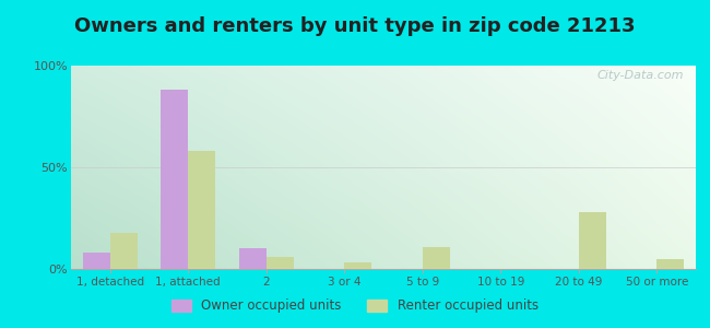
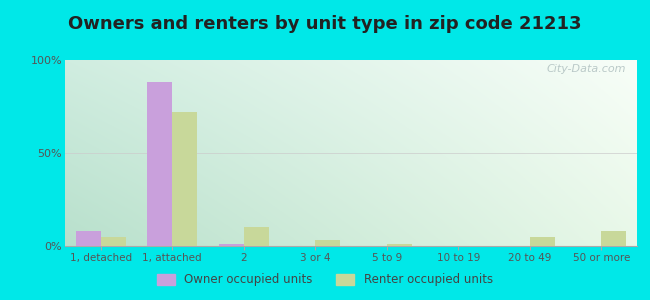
Renter occupied units/1, detached: 18% -> 5%
Renter occupied units/1, attached: 58% -> 72%
Owner occupied units/2: 10% -> 1%
Renter occupied units/2: 6% -> 10%
Renter occupied units/5 to 9: 11% -> 1%
Renter occupied units/20 to 49: 28% -> 5%
Renter occupied units/50 or more: 5% -> 8%
